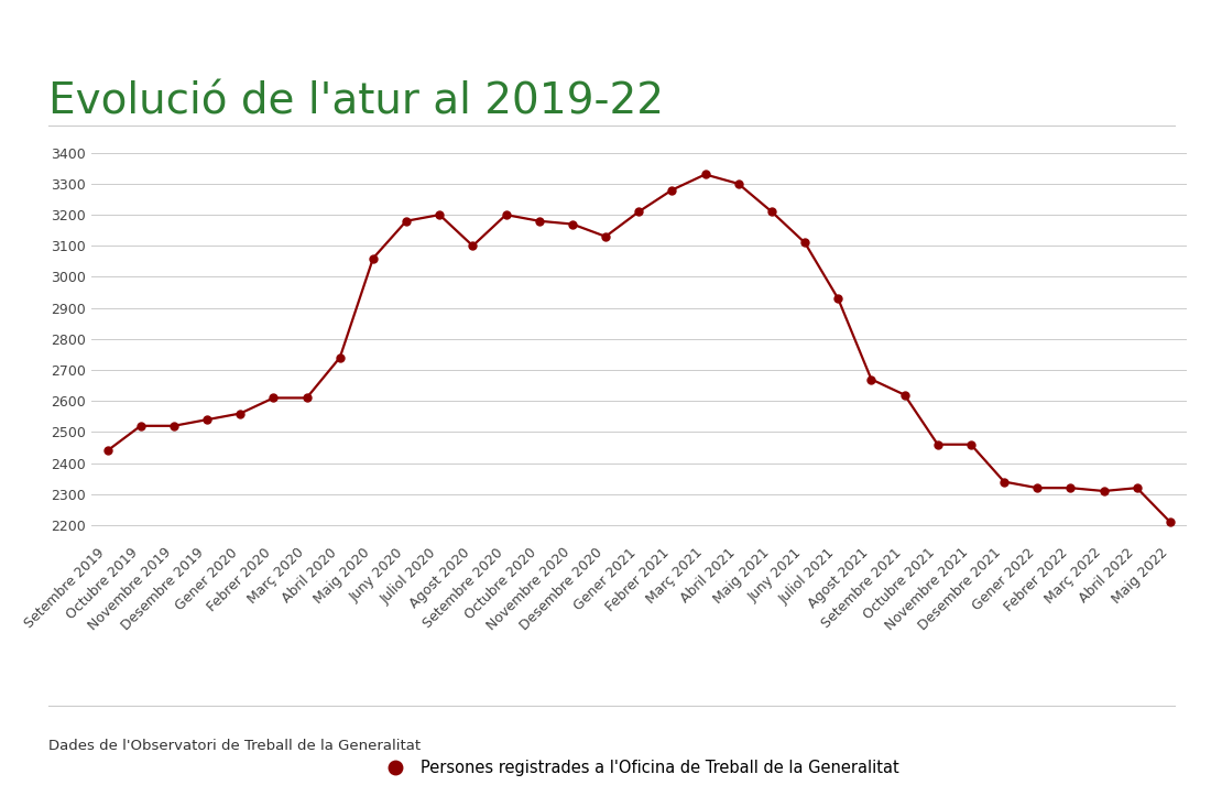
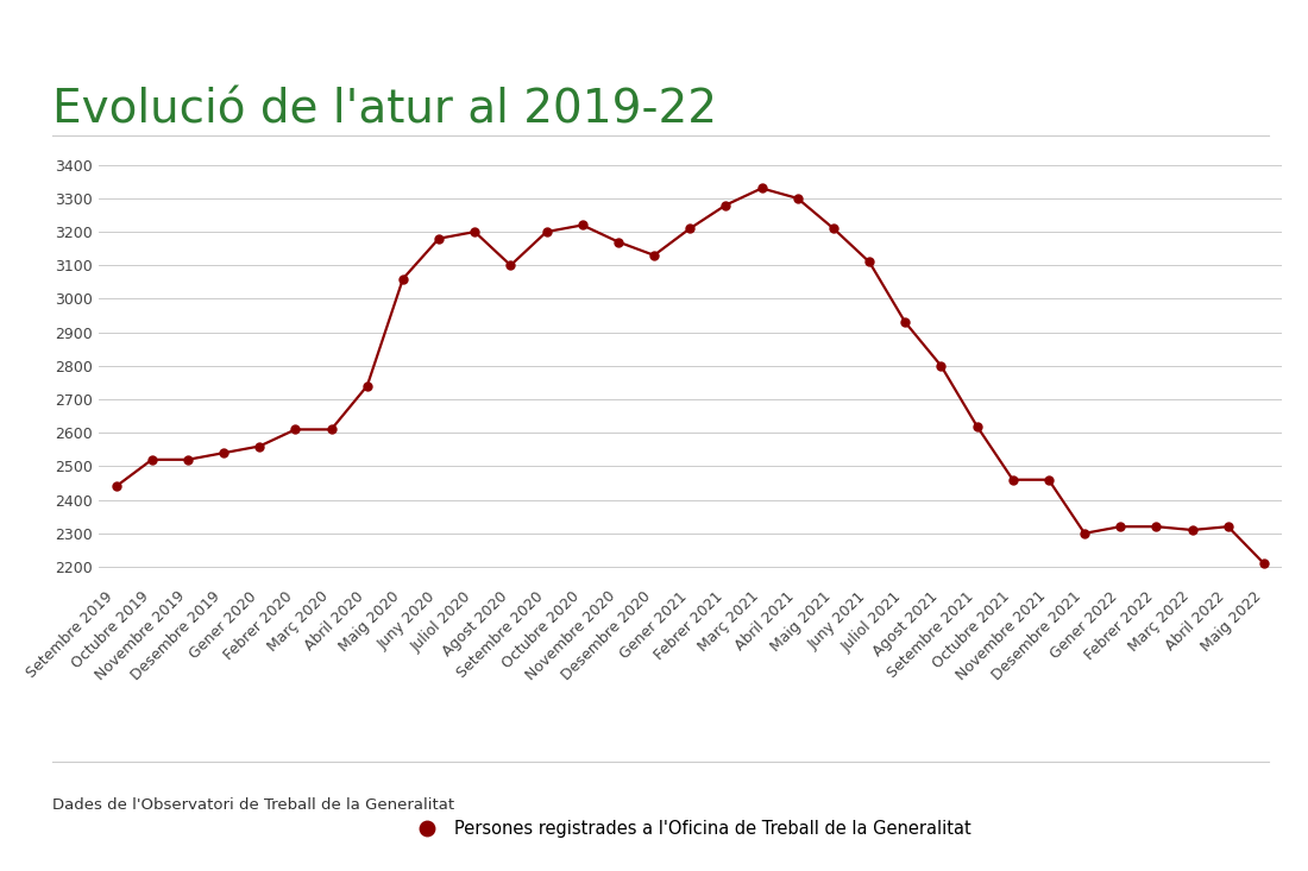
Octubre 2020: 3180 -> 3220
Agost 2021: 2670 -> 2800
Desembre 2021: 2340 -> 2300
